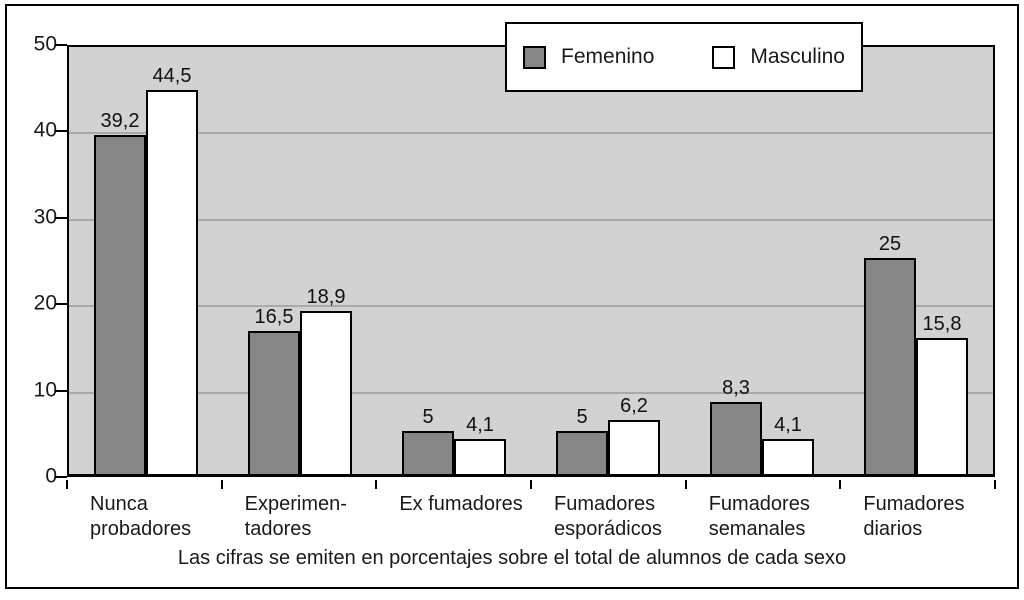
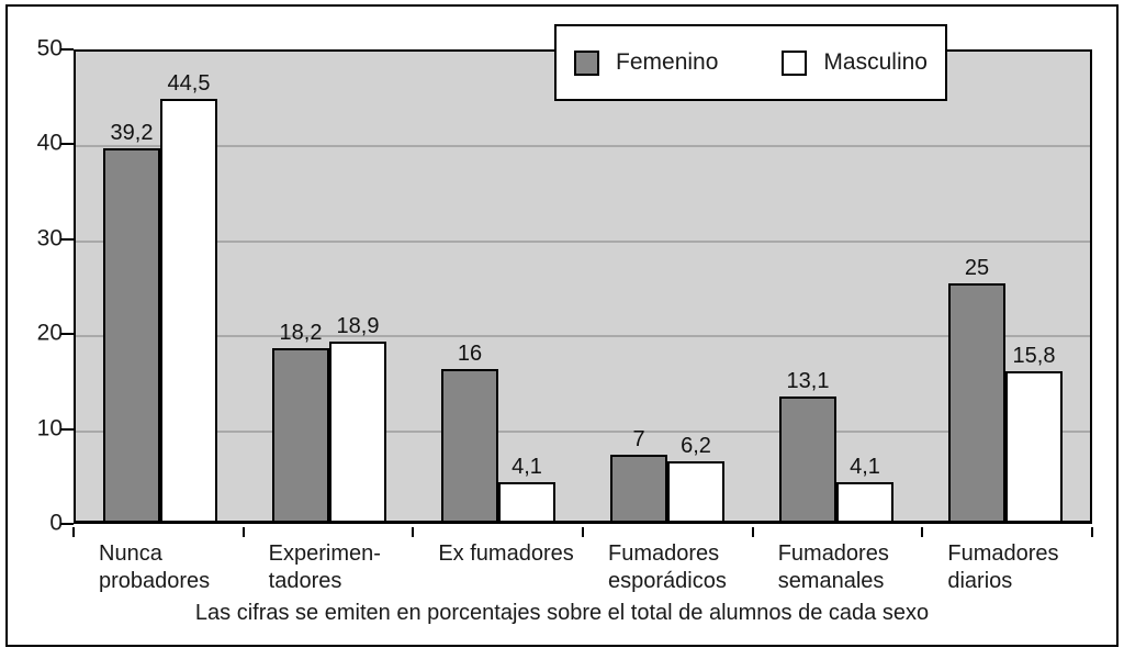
Femenino/Experimen- tadores: 16,5 -> 18,2
Femenino/Ex fumadores: 5 -> 16
Femenino/Fumadores esporádicos: 5 -> 7
Femenino/Fumadores semanales: 8,3 -> 13,1
